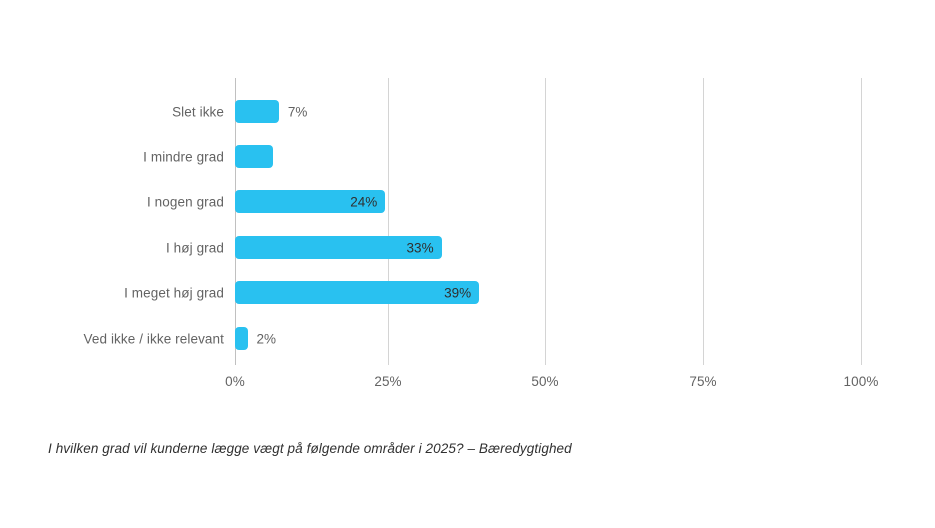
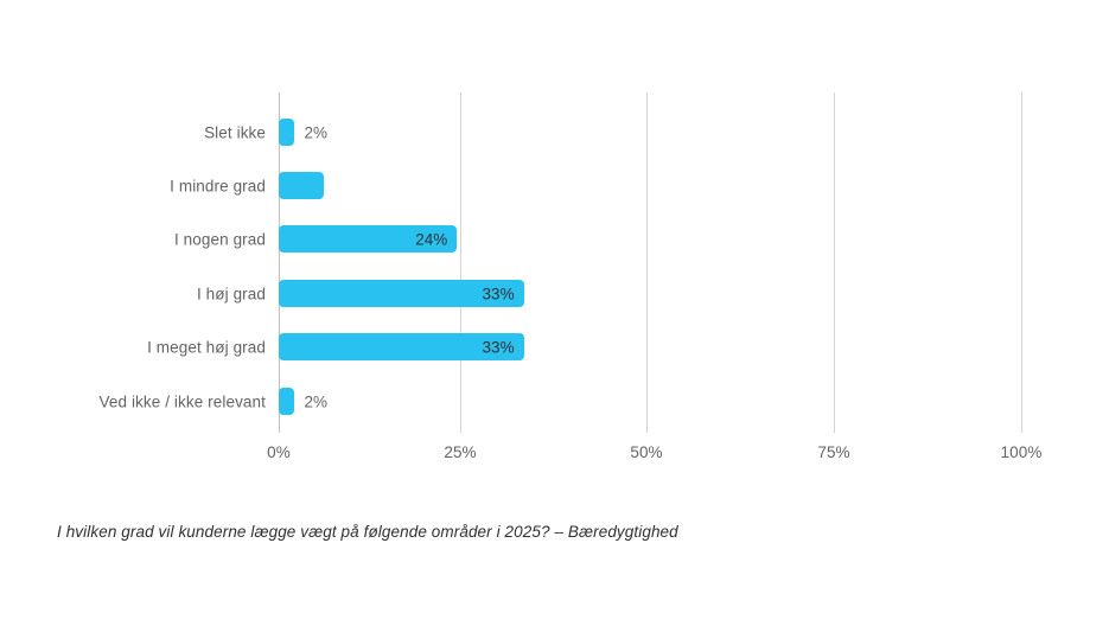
Slet ikke: 7% -> 2%
I meget høj grad: 39% -> 33%
